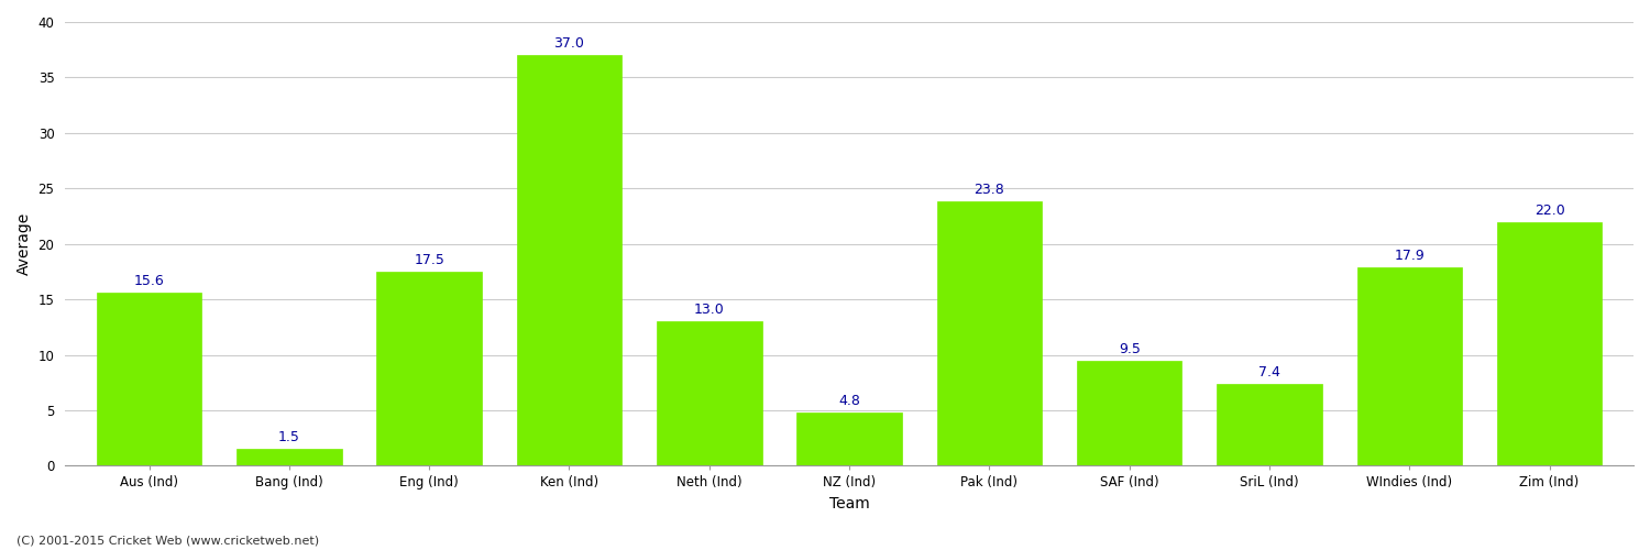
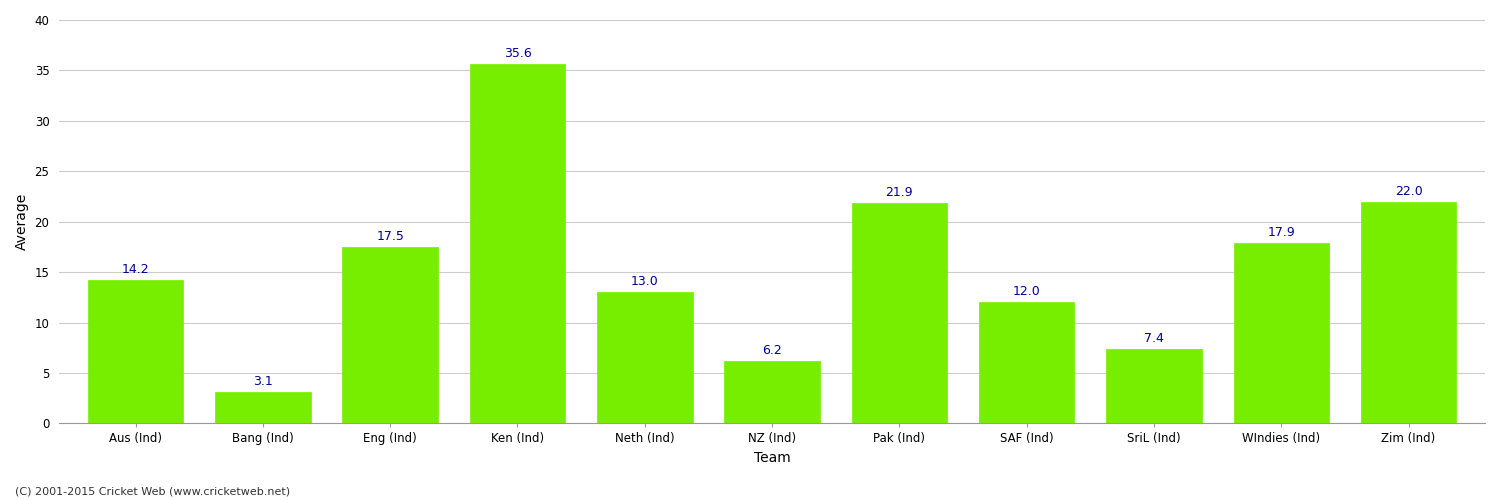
Aus (Ind): 15.6 -> 14.2
Bang (Ind): 1.5 -> 3.1
Ken (Ind): 37.0 -> 35.6
NZ (Ind): 4.8 -> 6.2
Pak (Ind): 23.8 -> 21.9
SAF (Ind): 9.5 -> 12.0
